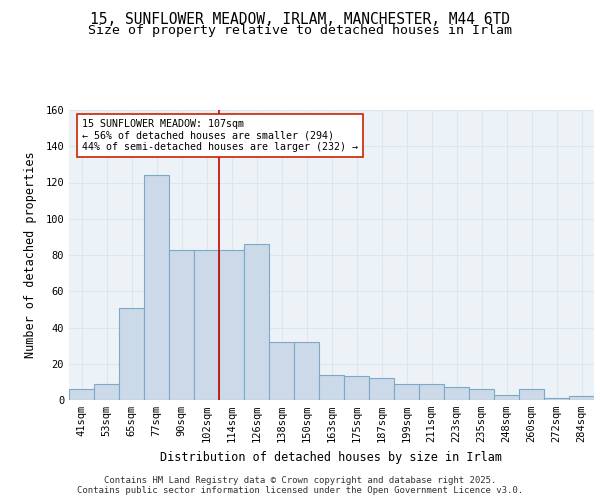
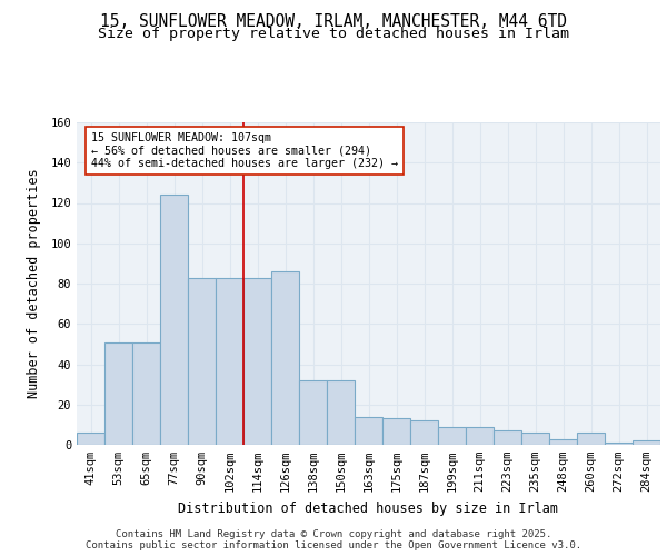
53sqm: 9 -> 51
